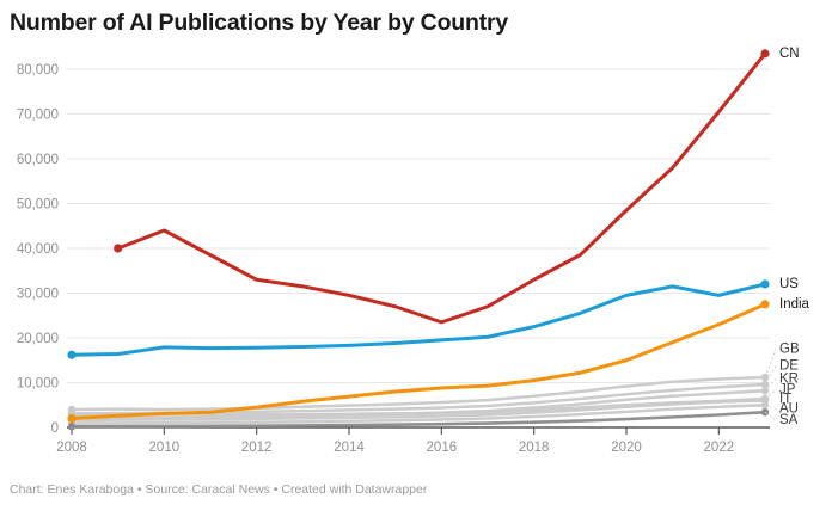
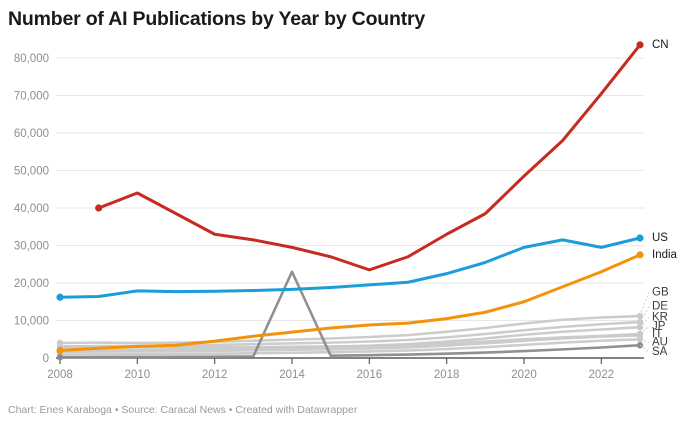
SA/2014: 1000 -> 23000
